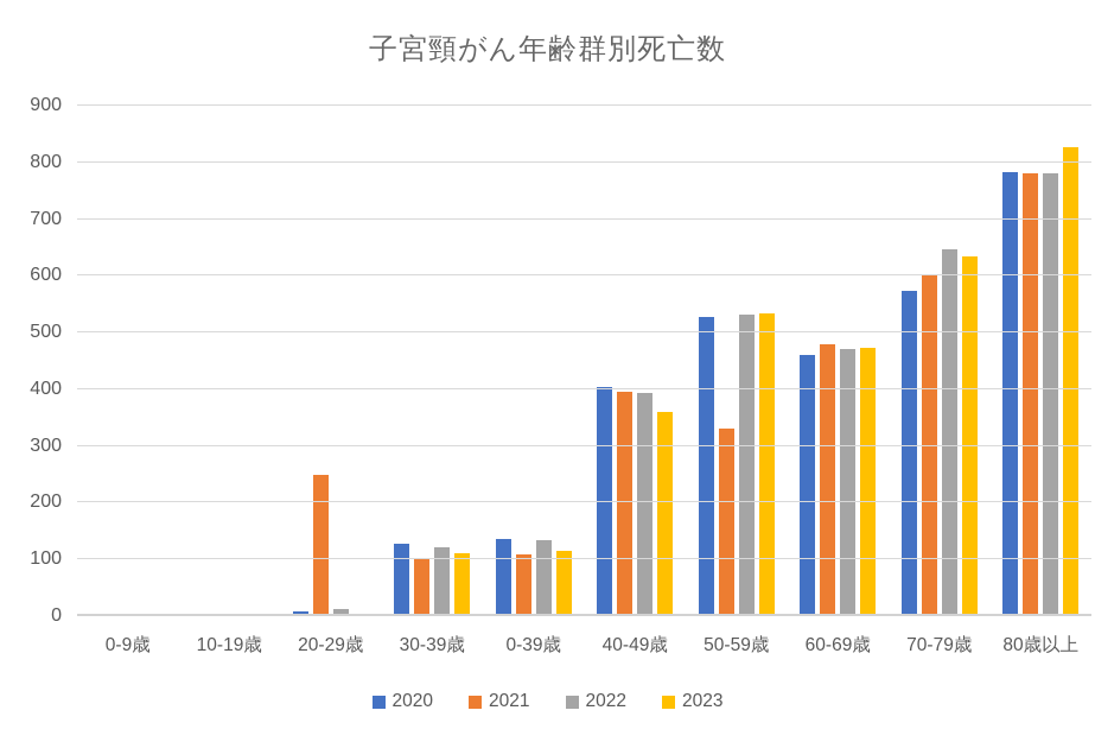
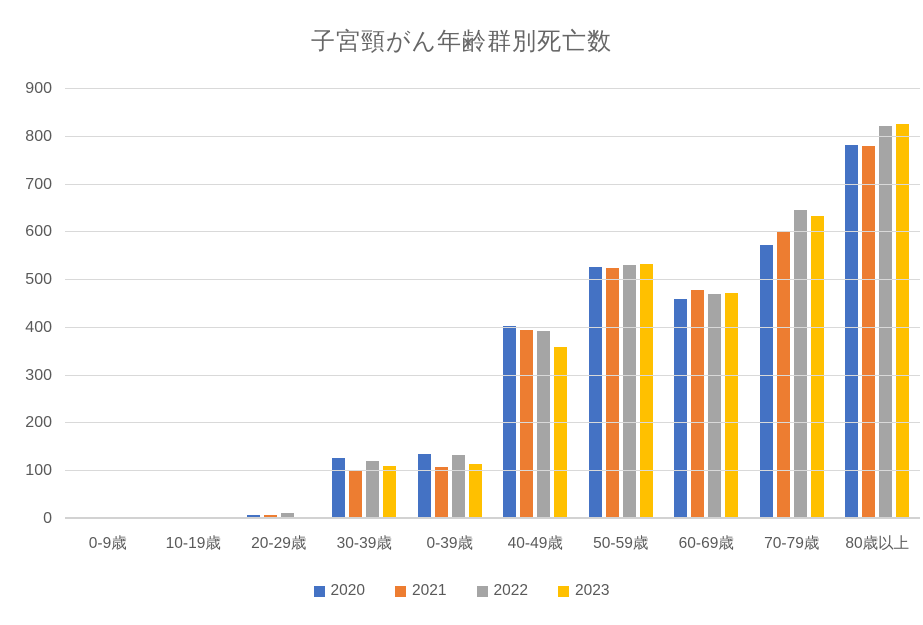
2021/20-29歳: 250 -> 10
2021/50-59歳: 330 -> 520
2022/80歳以上: 780 -> 820
